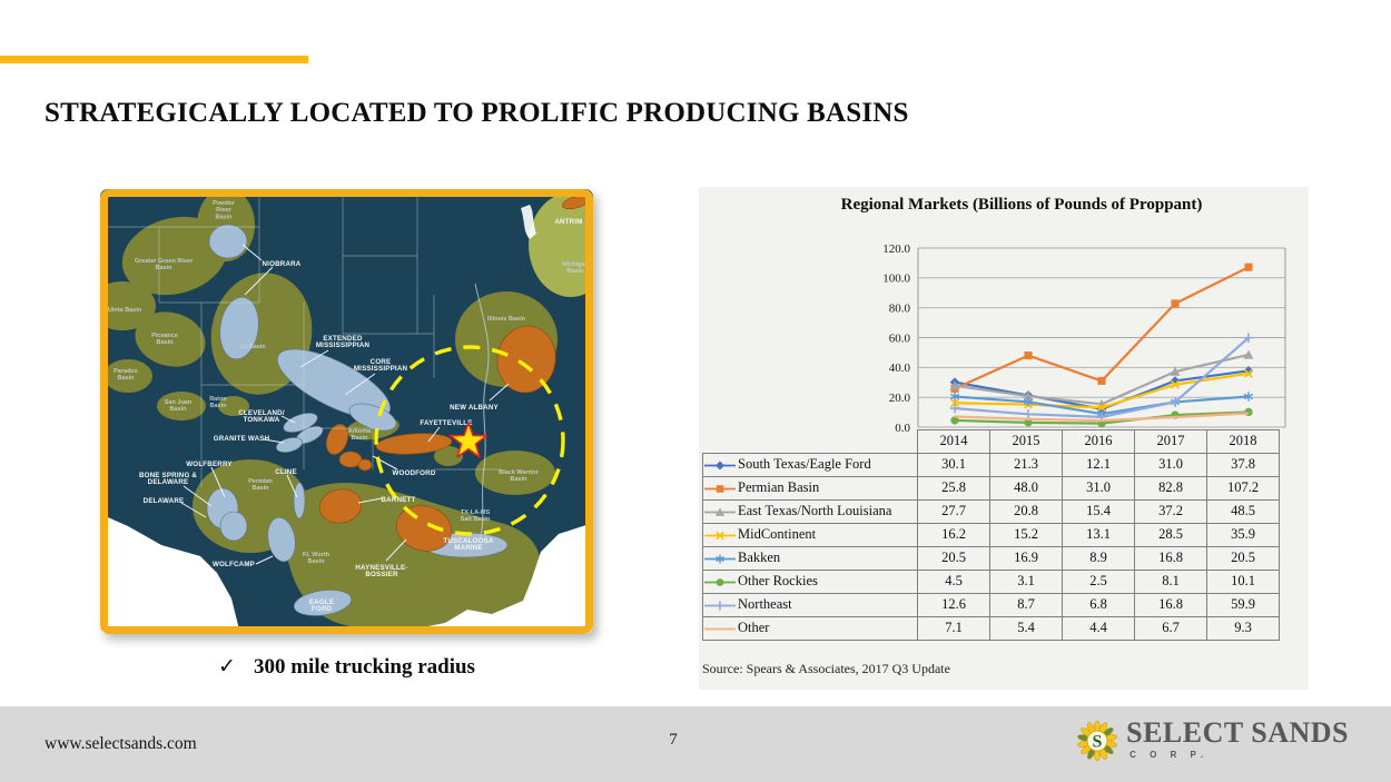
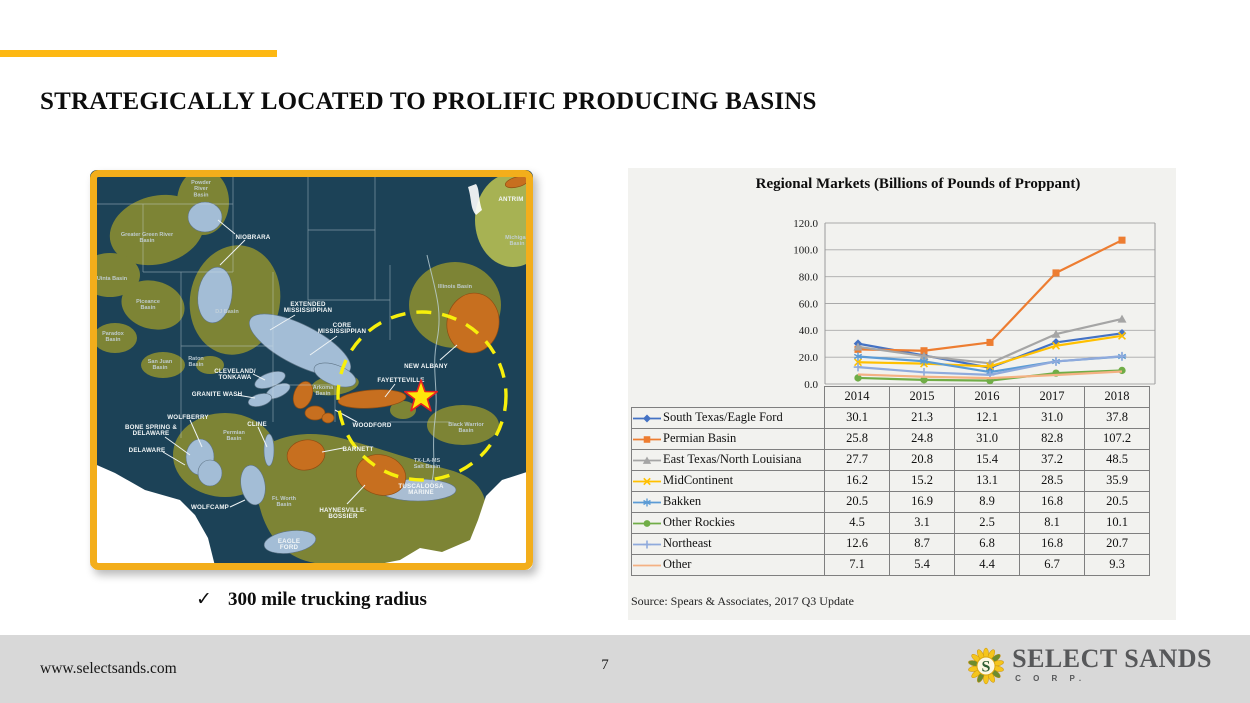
Permian Basin/2015: 48.0 -> 24.8
Northeast/2018: 59.9 -> 20.7
